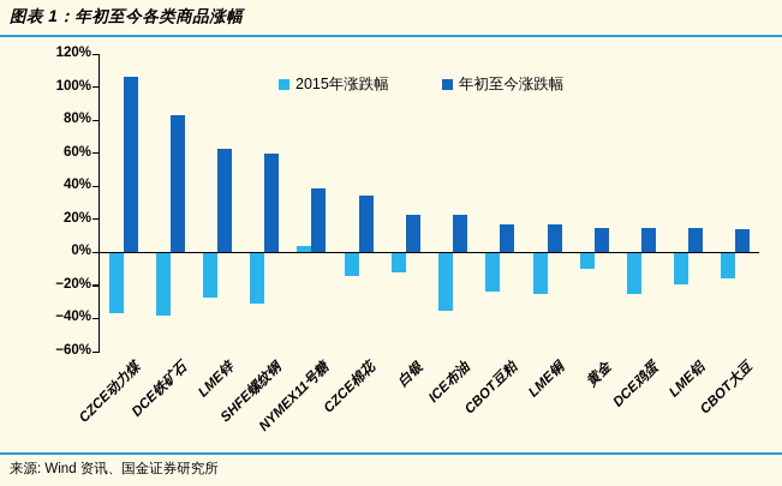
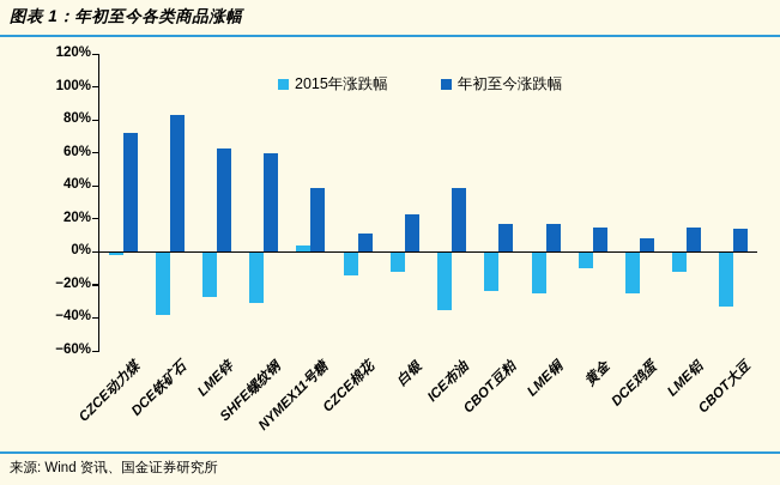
2015年涨跌幅/CZCE动力煤: -37% -> -2%
年初至今涨跌幅/CZCE动力煤: 106% -> 72%
年初至今涨跌幅/CZCE棉花: 34% -> 11%
年初至今涨跌幅/ICE布油: 23% -> 39%
年初至今涨跌幅/DCE鸡蛋: 15% -> 8%
2015年涨跌幅/LME铝: -19% -> -12%
2015年涨跌幅/CBOT大豆: -16% -> -33%
